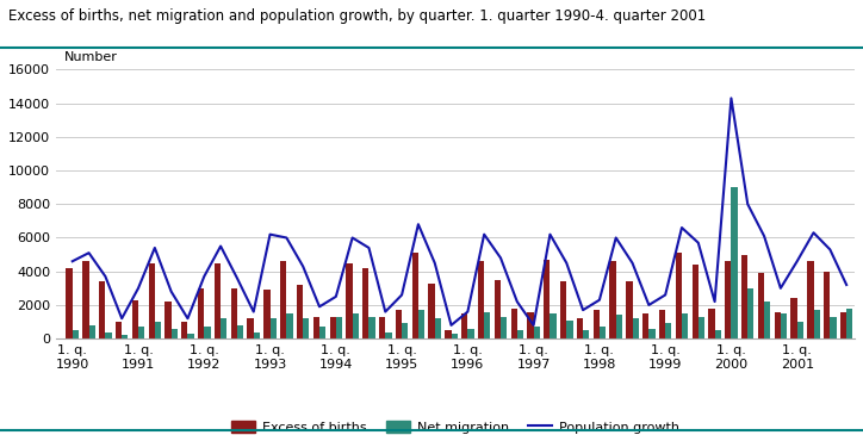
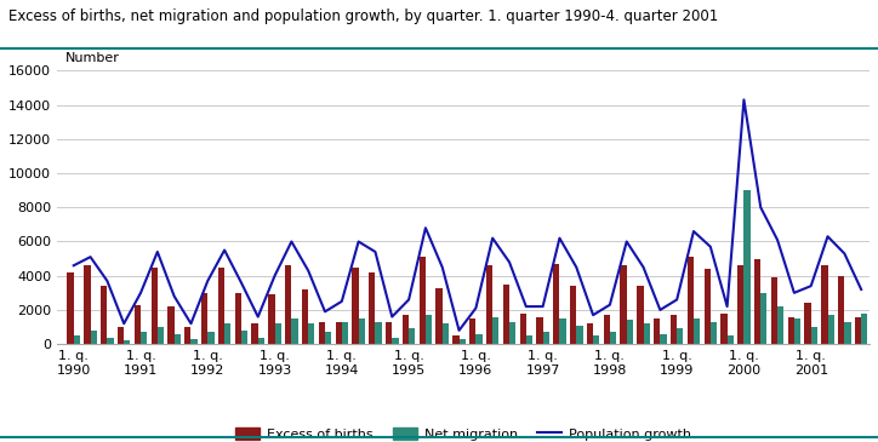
Population growth/1. q. 1993: 6200 -> 4000
Population growth/1. q. 1996: 1600 -> 2100
Population growth/1. q. 1997: 800 -> 2200
Population growth/1. q. 2001: 4600 -> 3400
